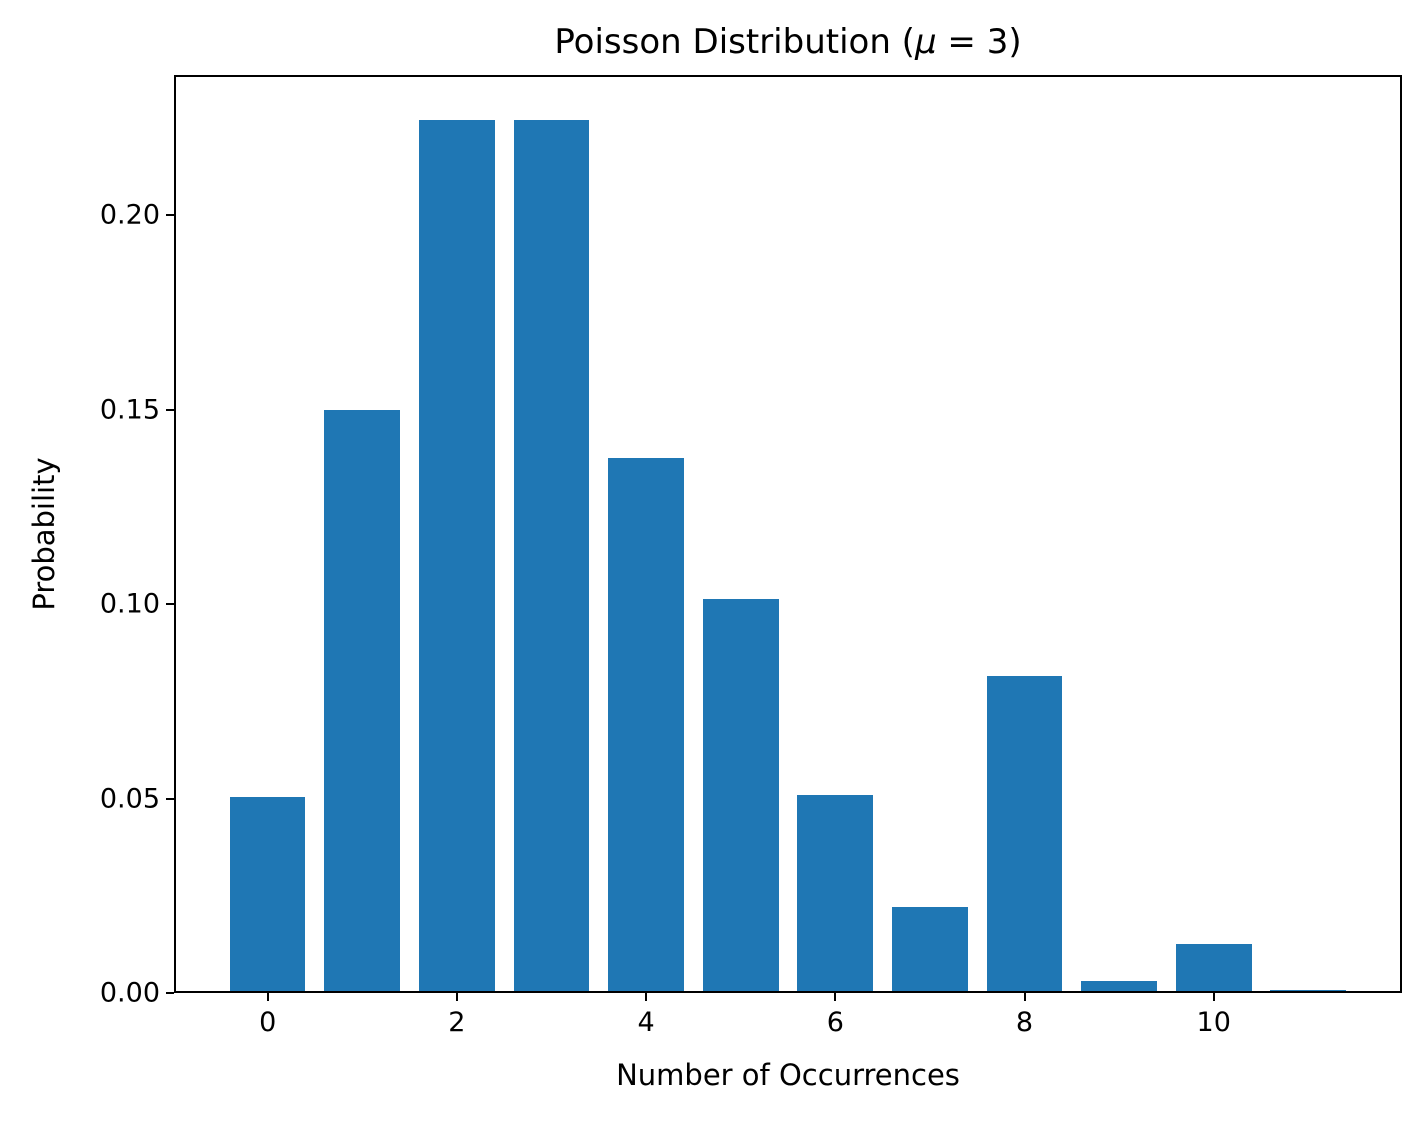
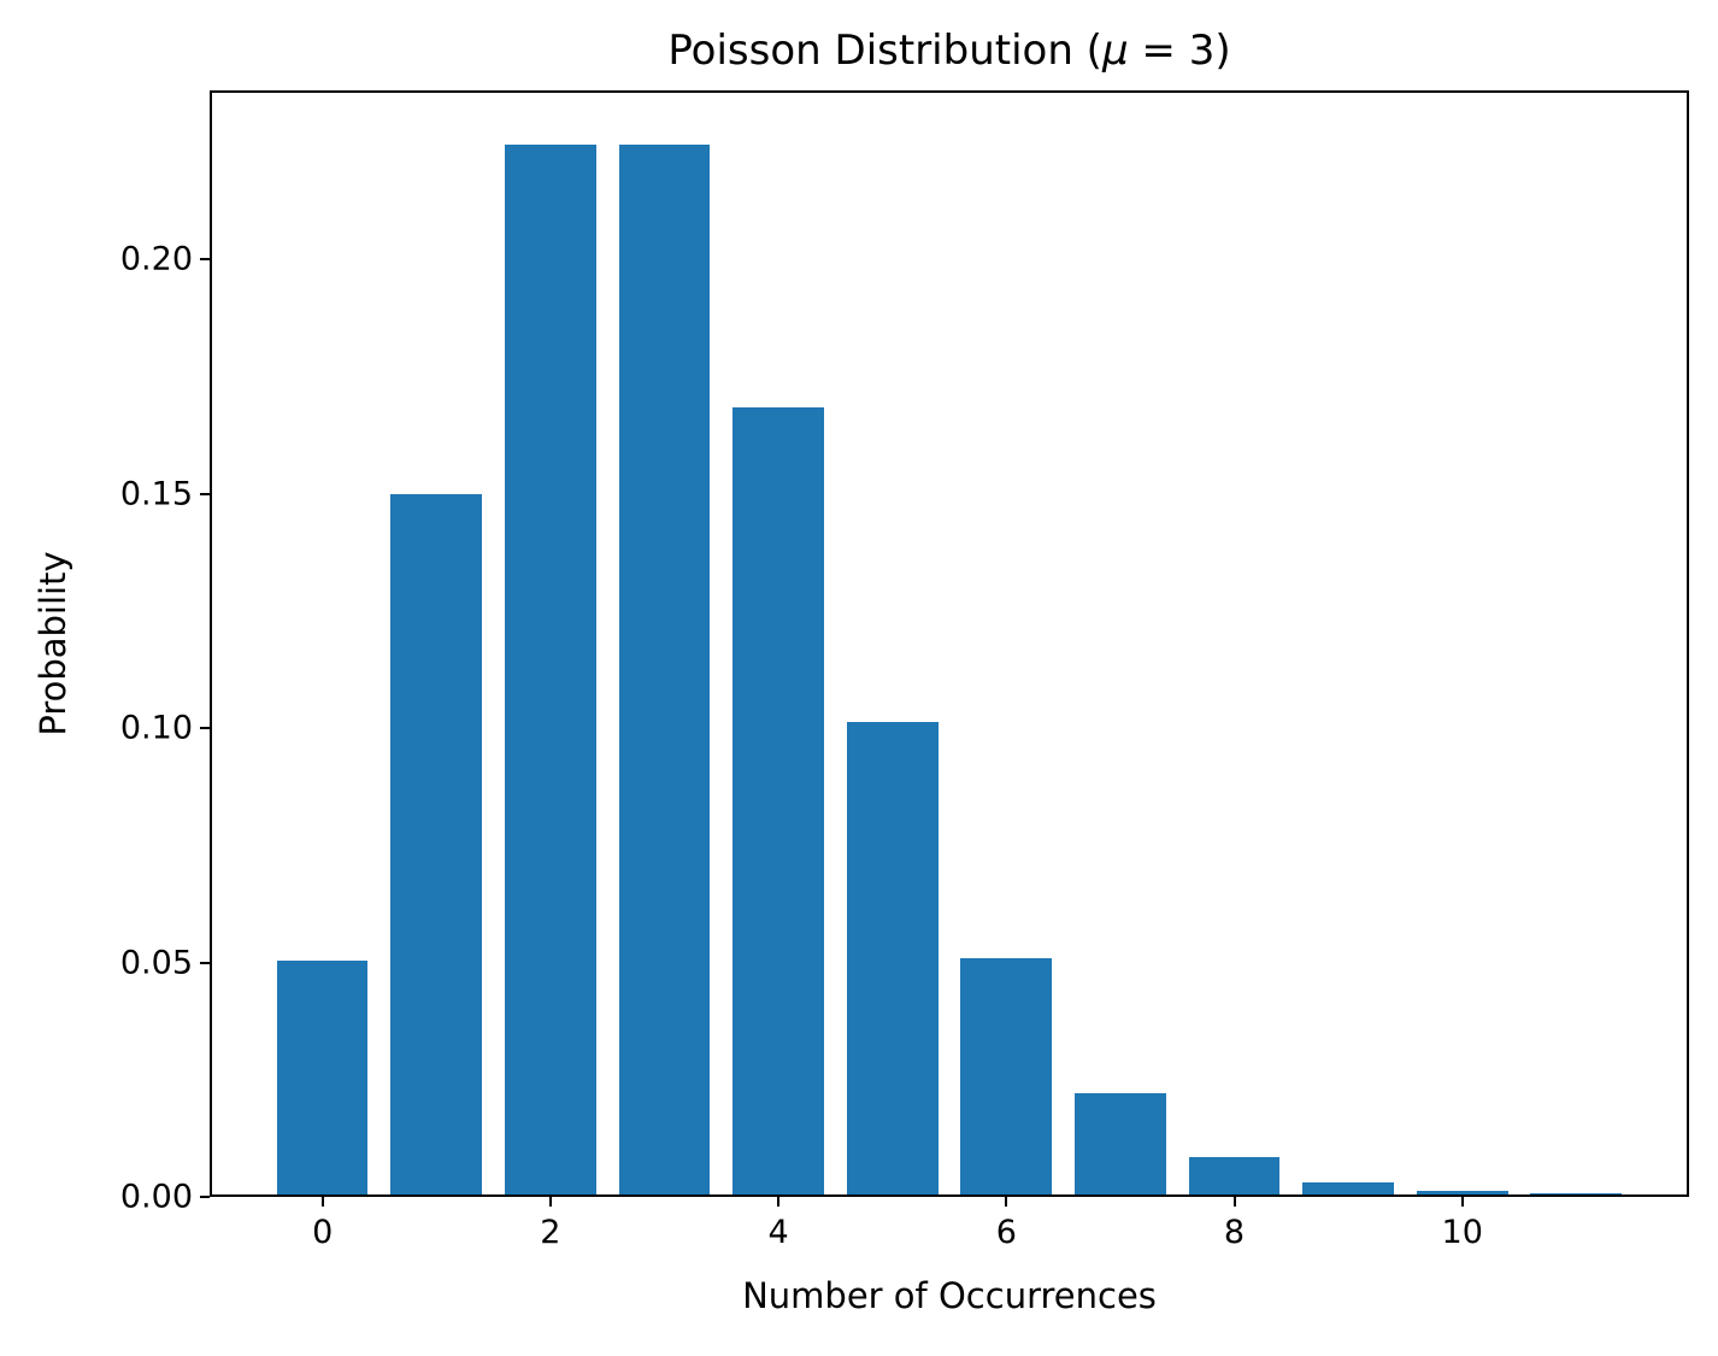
4: 0.137 -> 0.168
8: 0.081 -> 0.008
10: 0.012 -> 0.001
